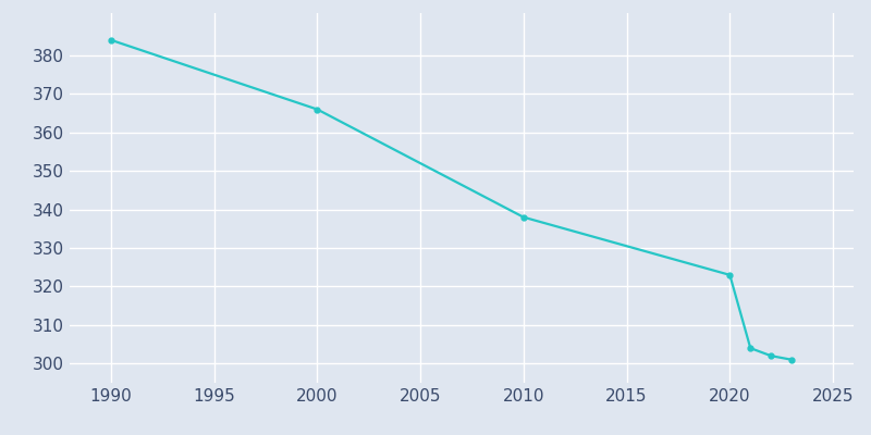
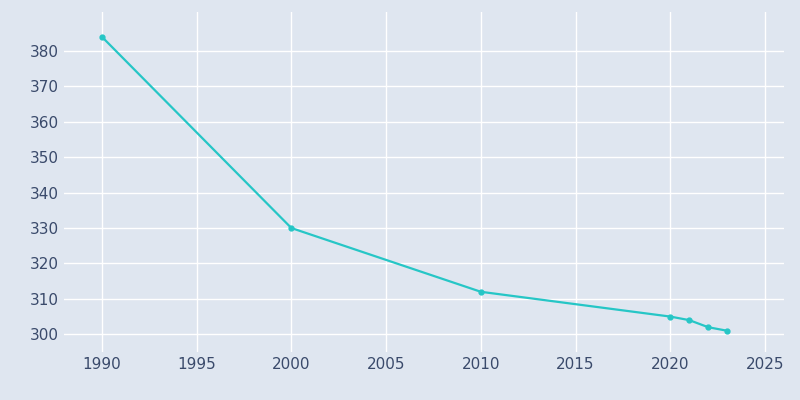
2000: 366 -> 330
2010: 338 -> 312
2020: 323 -> 305
